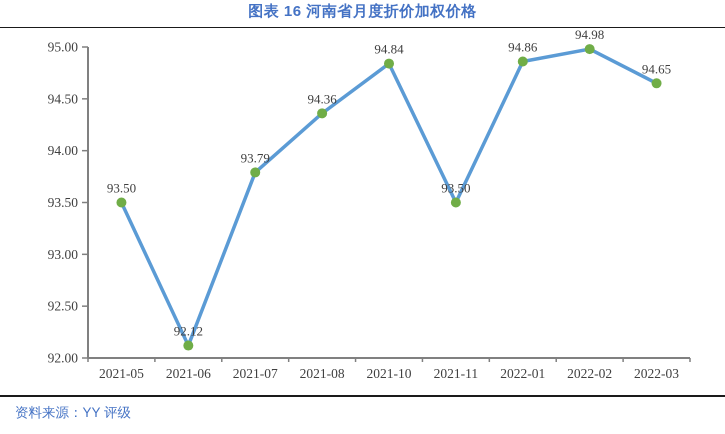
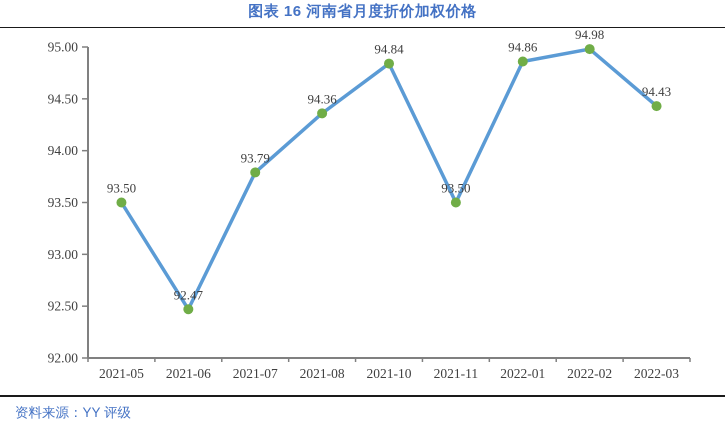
2021-06: 92.12 -> 92.47
2022-03: 94.65 -> 94.43
